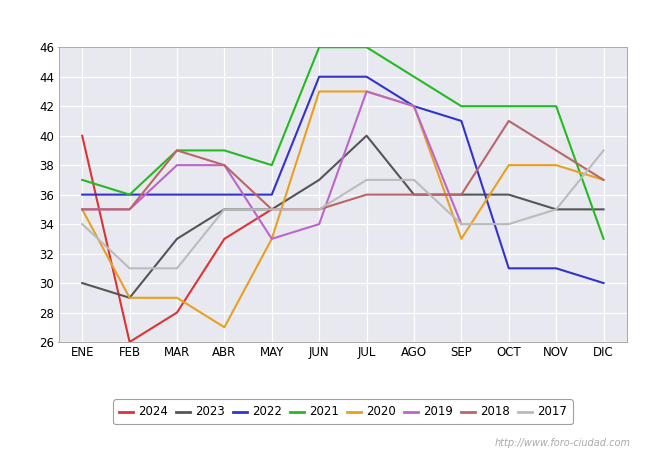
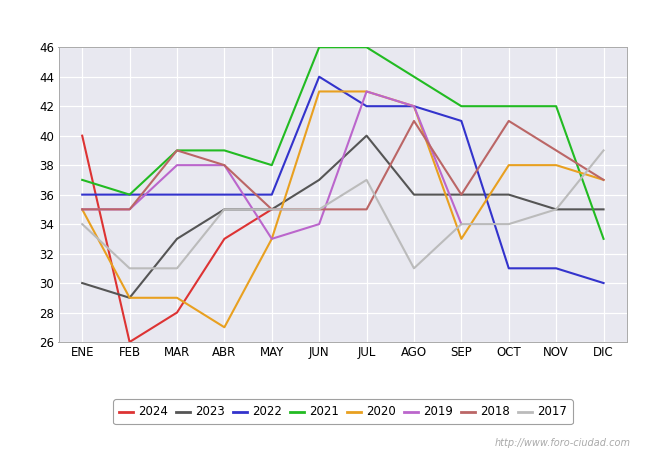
2022/JUL: 44 -> 42
2018/JUL: 36 -> 35
2018/AGO: 36 -> 41
2017/AGO: 37 -> 31
